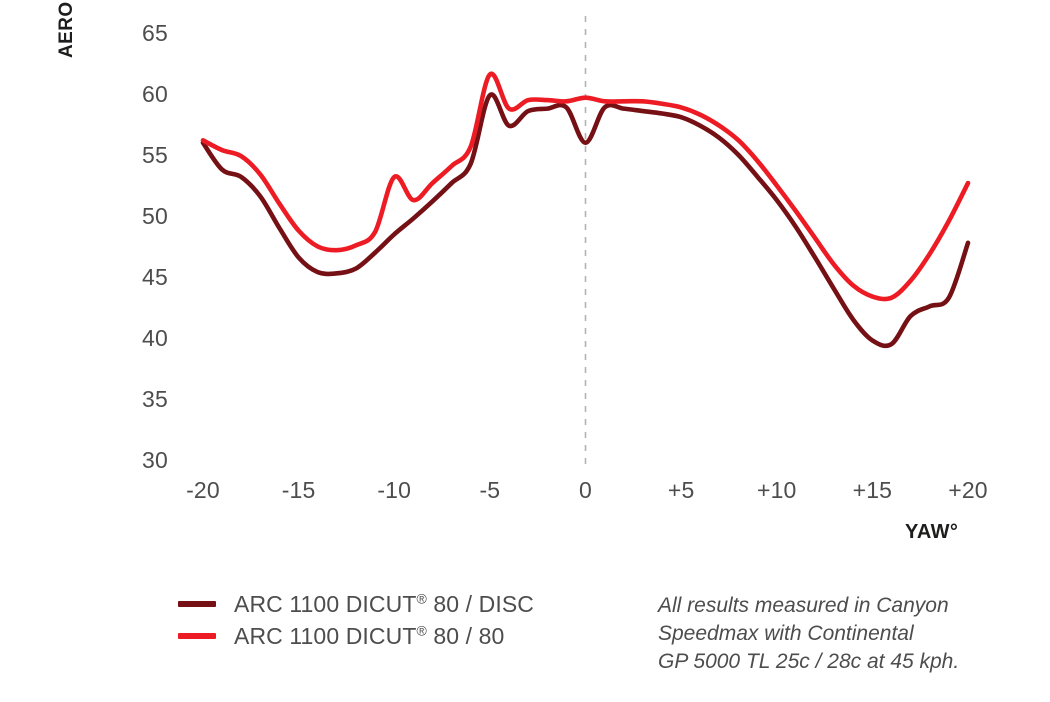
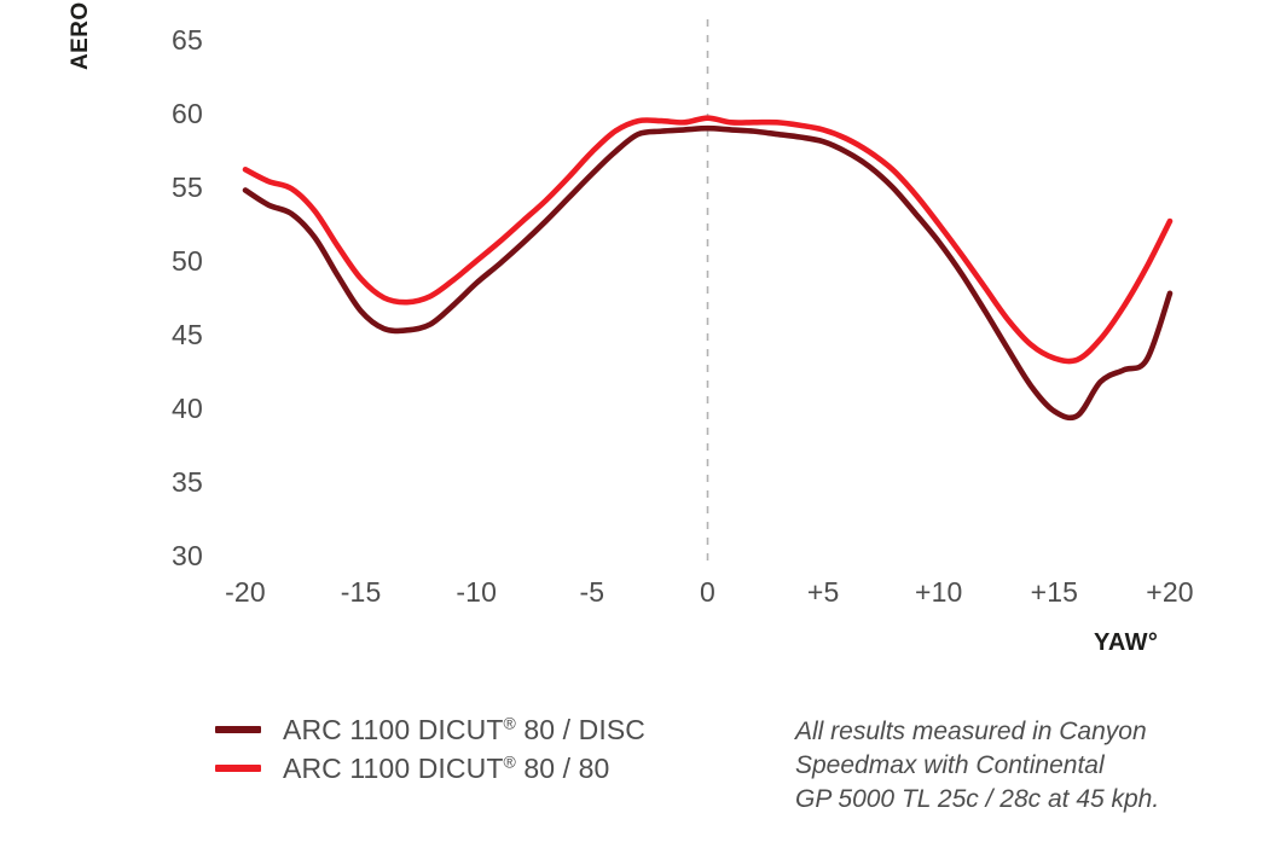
ARC 1100 DICUT® 80 / DISC/-20: 56.0 -> 54.8
ARC 1100 DICUT® 80 / 80/-10: 53.2 -> 50.0
ARC 1100 DICUT® 80 / DISC/-5: 59.9 -> 55.9
ARC 1100 DICUT® 80 / 80/-5: 61.6 -> 57.4
ARC 1100 DICUT® 80 / DISC/0: 56.0 -> 59.0
